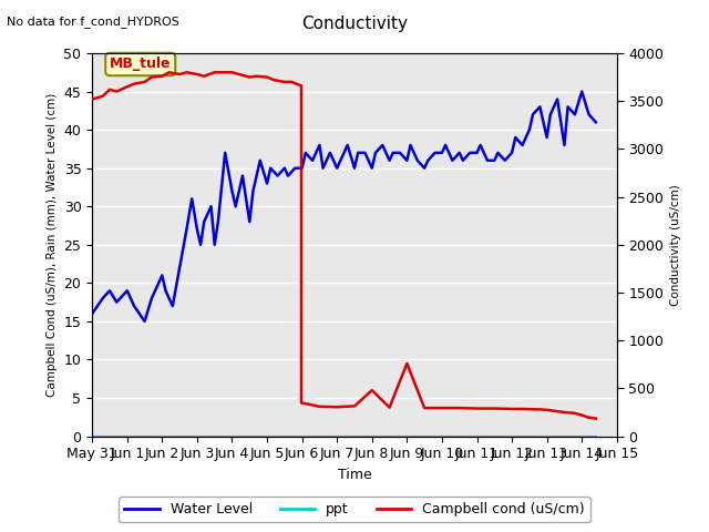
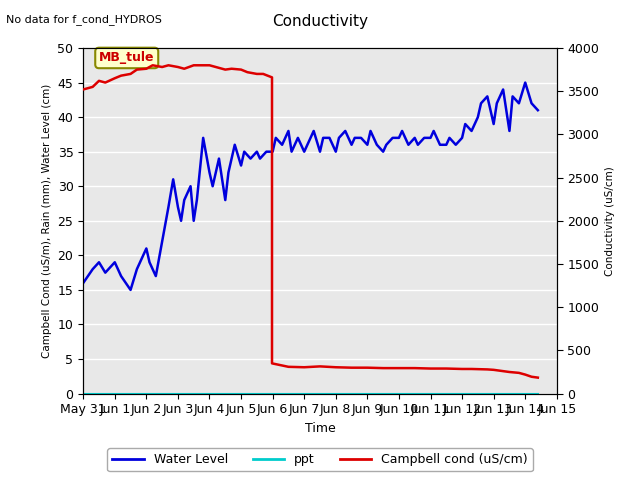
Campbell cond (uS/cm)/Jun 8: 480 -> 300
Campbell cond (uS/cm)/Jun 9: 760 -> 300
